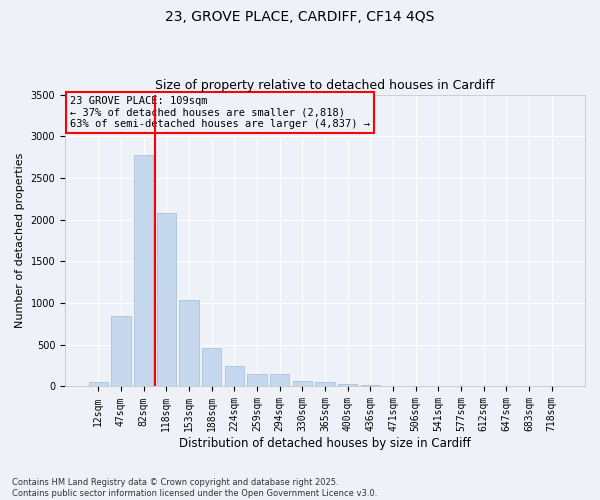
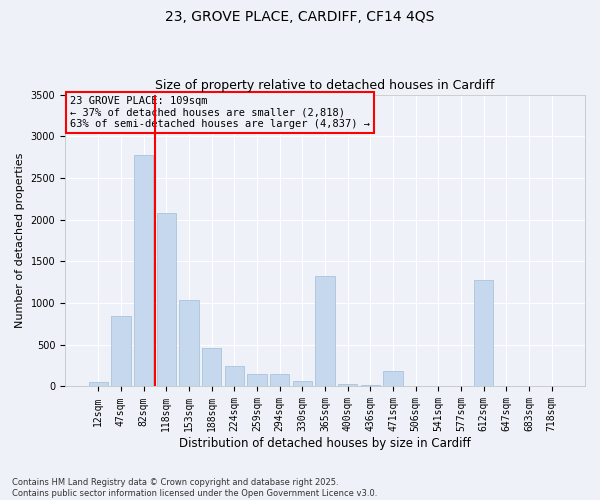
365sqm: 60 -> 1320
471sqm: 10 -> 180
612sqm: 0 -> 1280
